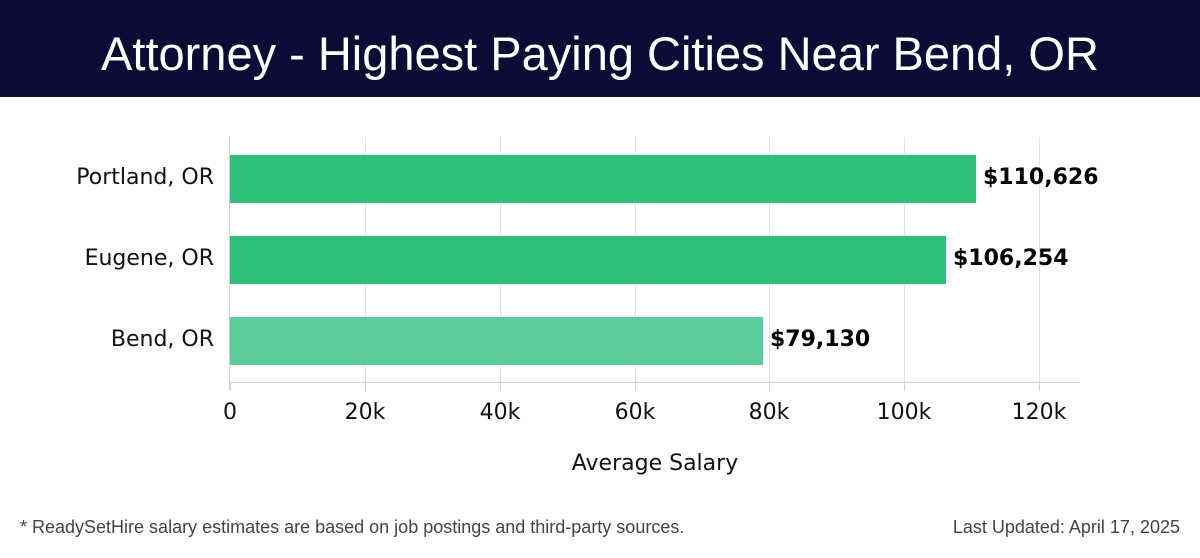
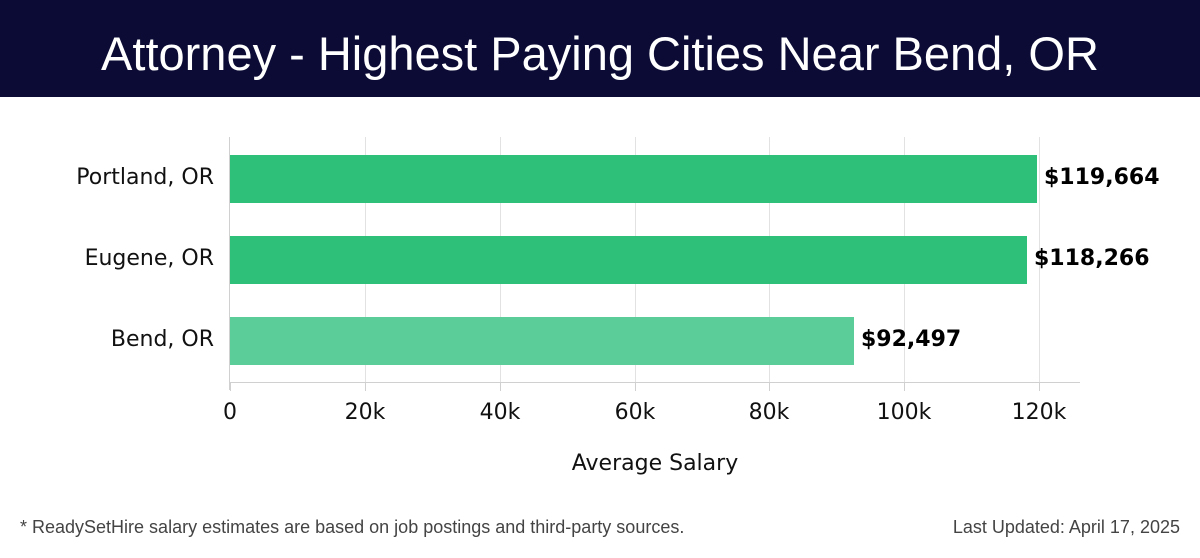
Portland, OR: $110,626 -> $119,664
Eugene, OR: $106,254 -> $118,266
Bend, OR: $79,130 -> $92,497
